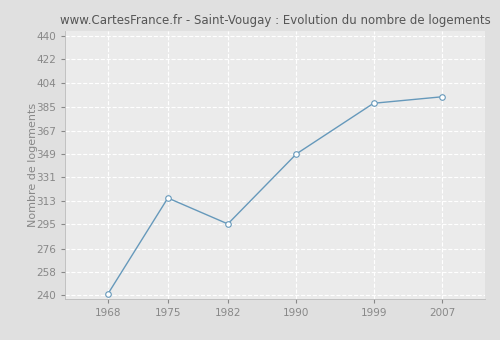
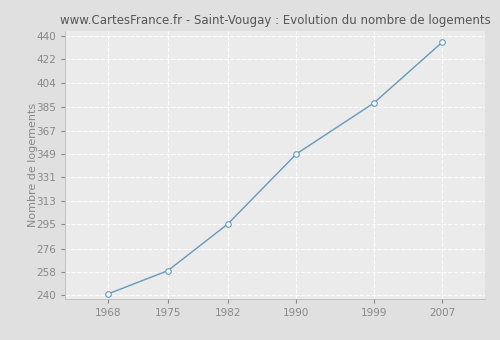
1975: 315 -> 259
2007: 393 -> 435
